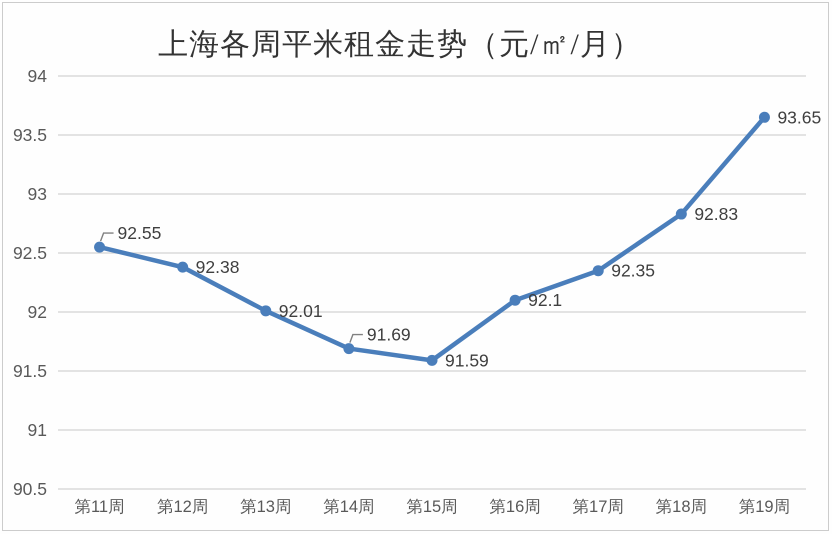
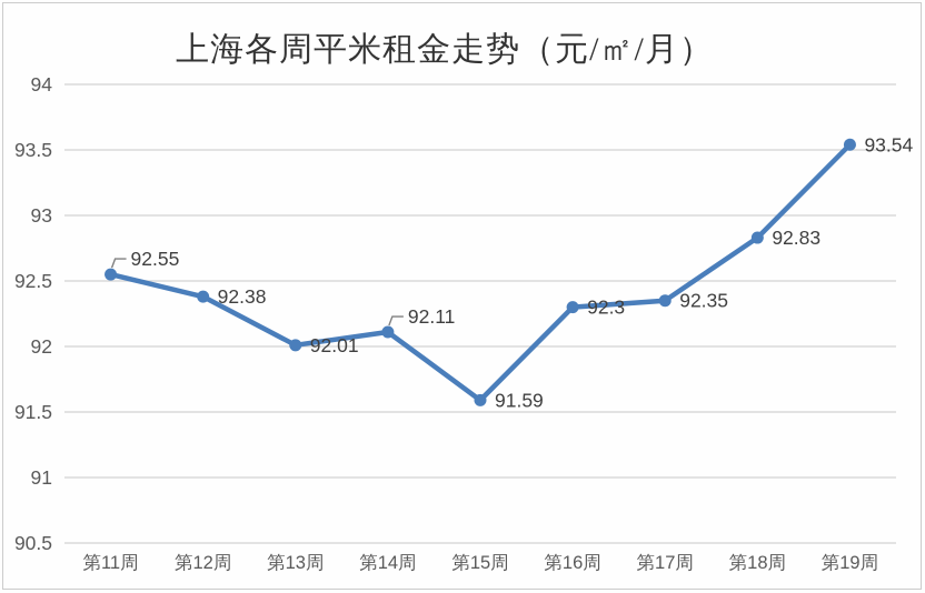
第14周: 91.69 -> 92.11
第16周: 92.1 -> 92.3
第19周: 93.65 -> 93.54
